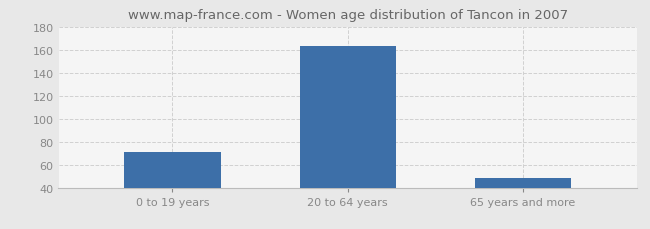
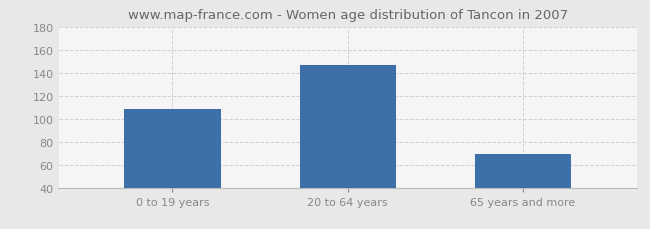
0 to 19 years: 71 -> 108
20 to 64 years: 163 -> 147
65 years and more: 48 -> 69
